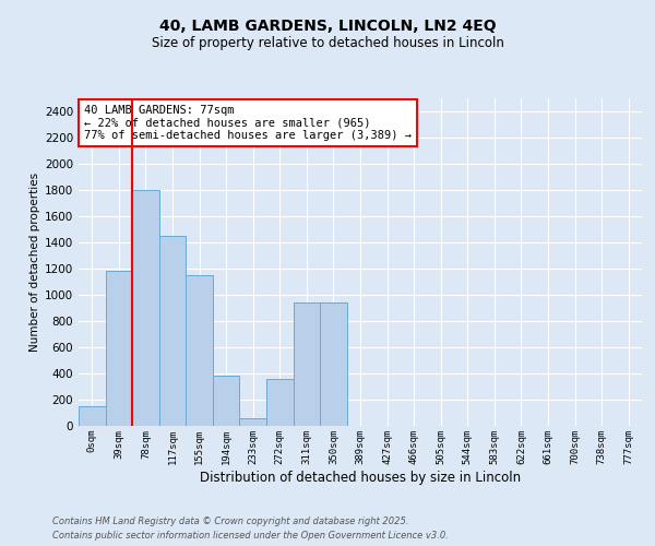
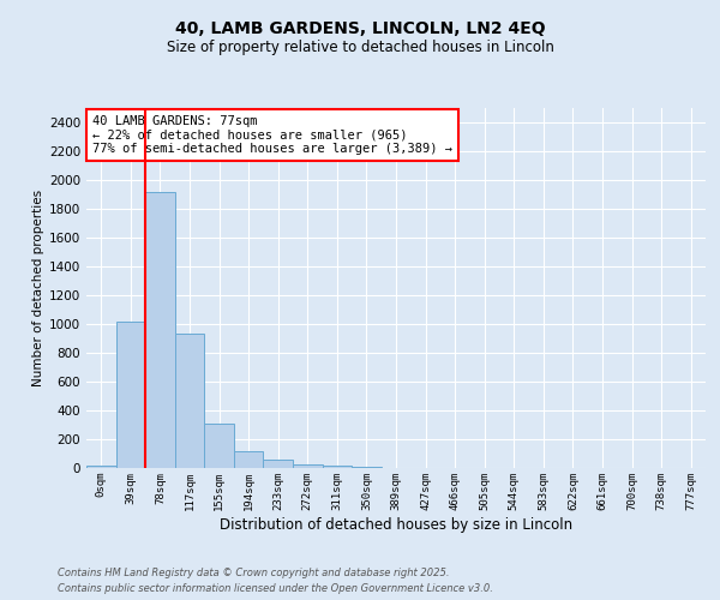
0sqm: 150 -> 20
39sqm: 1180 -> 1020
78sqm: 1800 -> 1920
117sqm: 1450 -> 930
155sqm: 1150 -> 310
194sqm: 380 -> 120
272sqm: 360 -> 20
311sqm: 940 -> 20
350sqm: 940 -> 0
